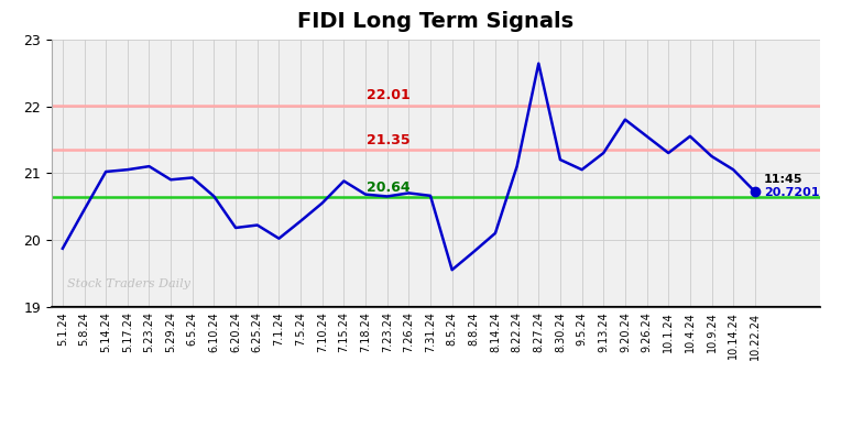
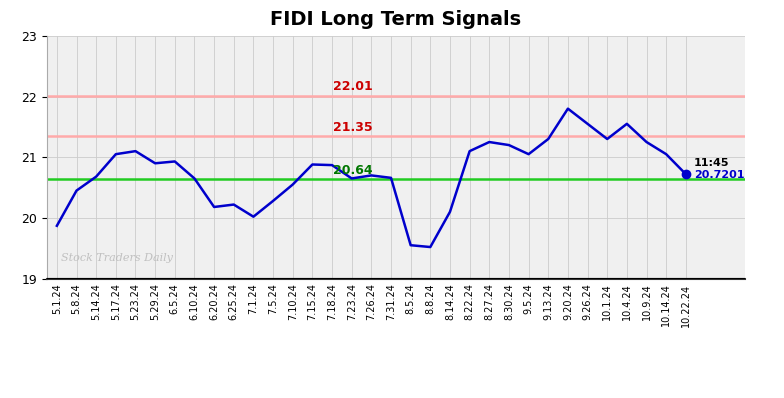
5.14.24: 21.02 -> 20.68
7.18.24: 20.68 -> 20.87
8.8.24: 19.82 -> 19.52
8.27.24: 22.64 -> 21.25
